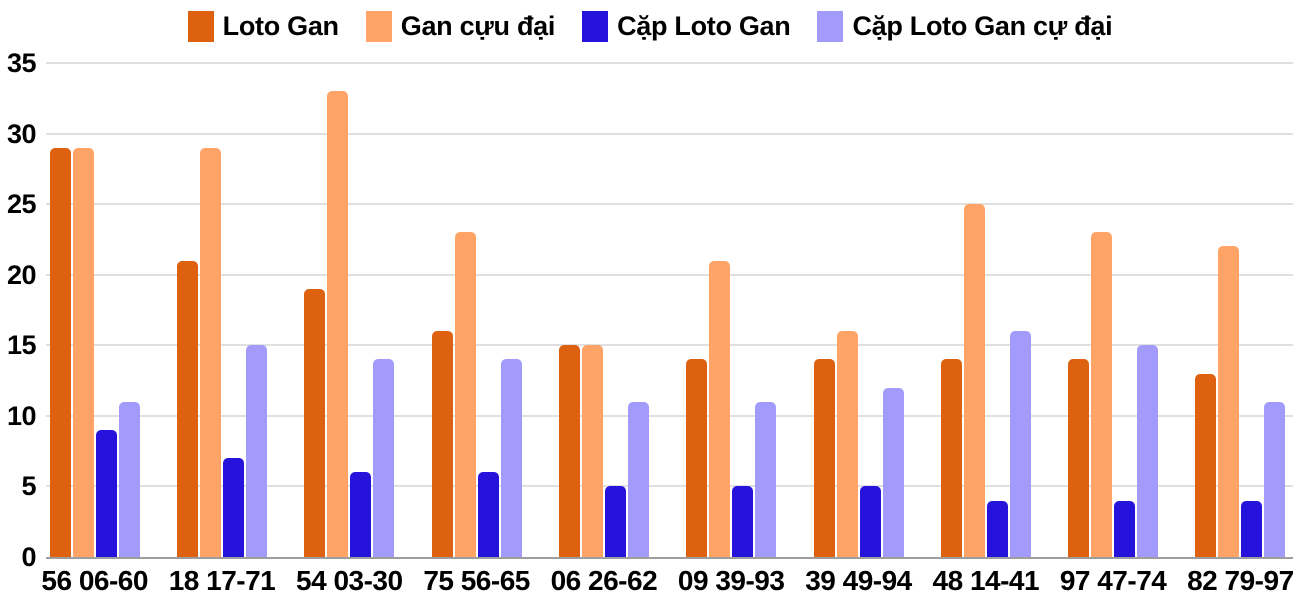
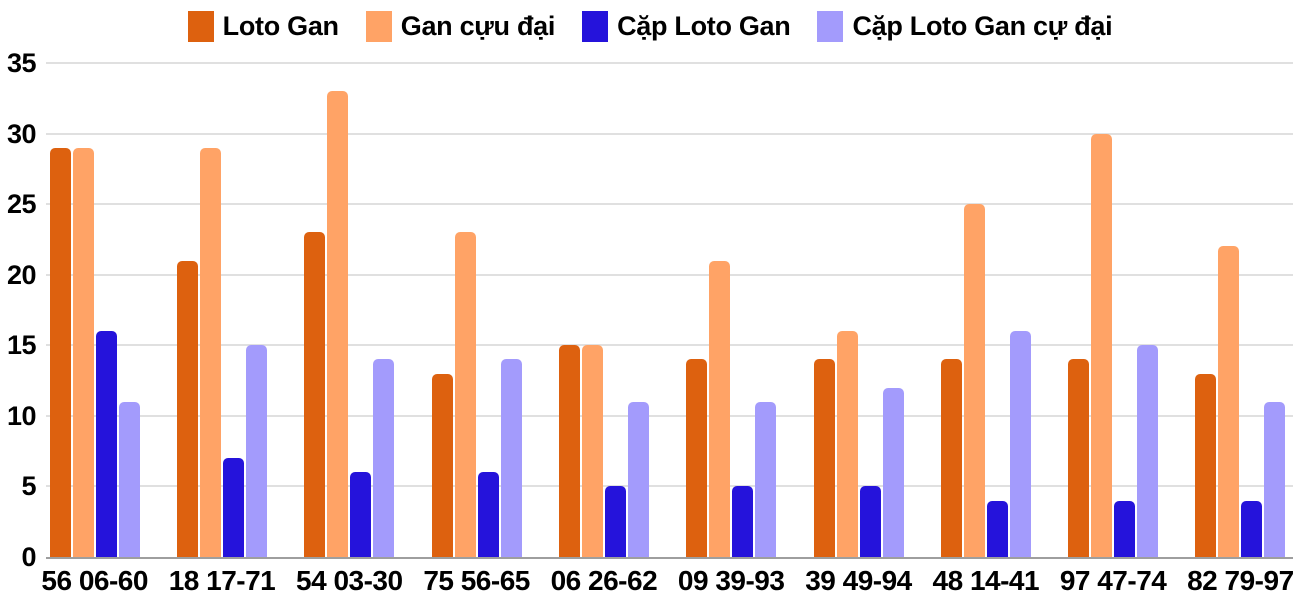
Cặp Loto Gan/56 06-60: 9 -> 16
Loto Gan/54 03-30: 19 -> 23
Loto Gan/75 56-65: 16 -> 13
Gan cựu đại/97 47-74: 23 -> 30
